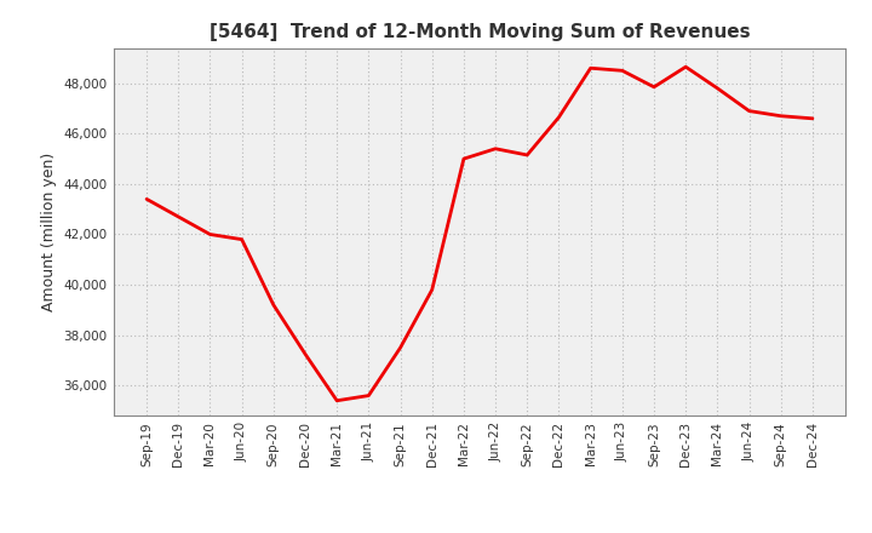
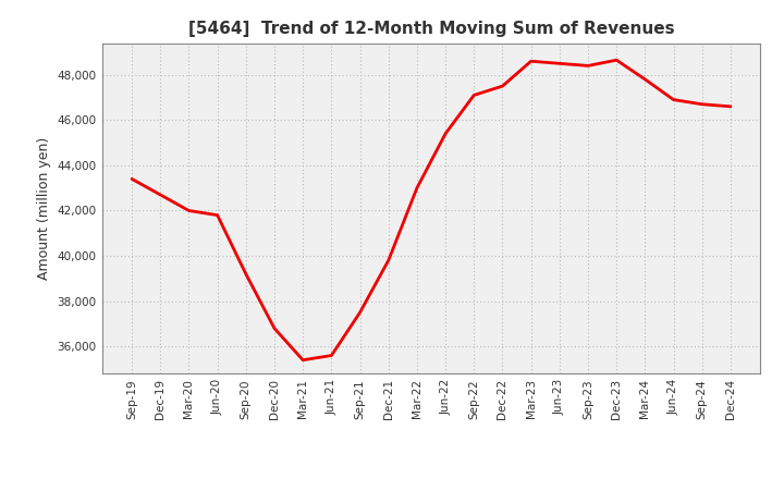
Dec-20: 37,250 -> 36,800
Mar-22: 45,000 -> 43,000
Sep-22: 45,150 -> 47,100
Dec-22: 46,650 -> 47,500
Sep-23: 47,850 -> 48,400
